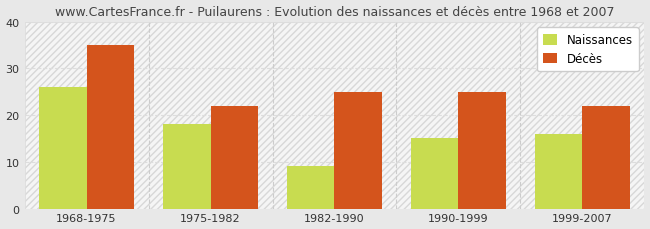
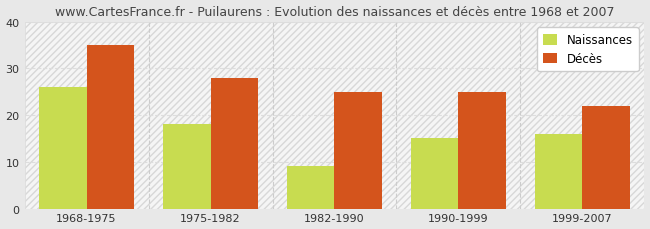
Décès/1975-1982: 22 -> 28
